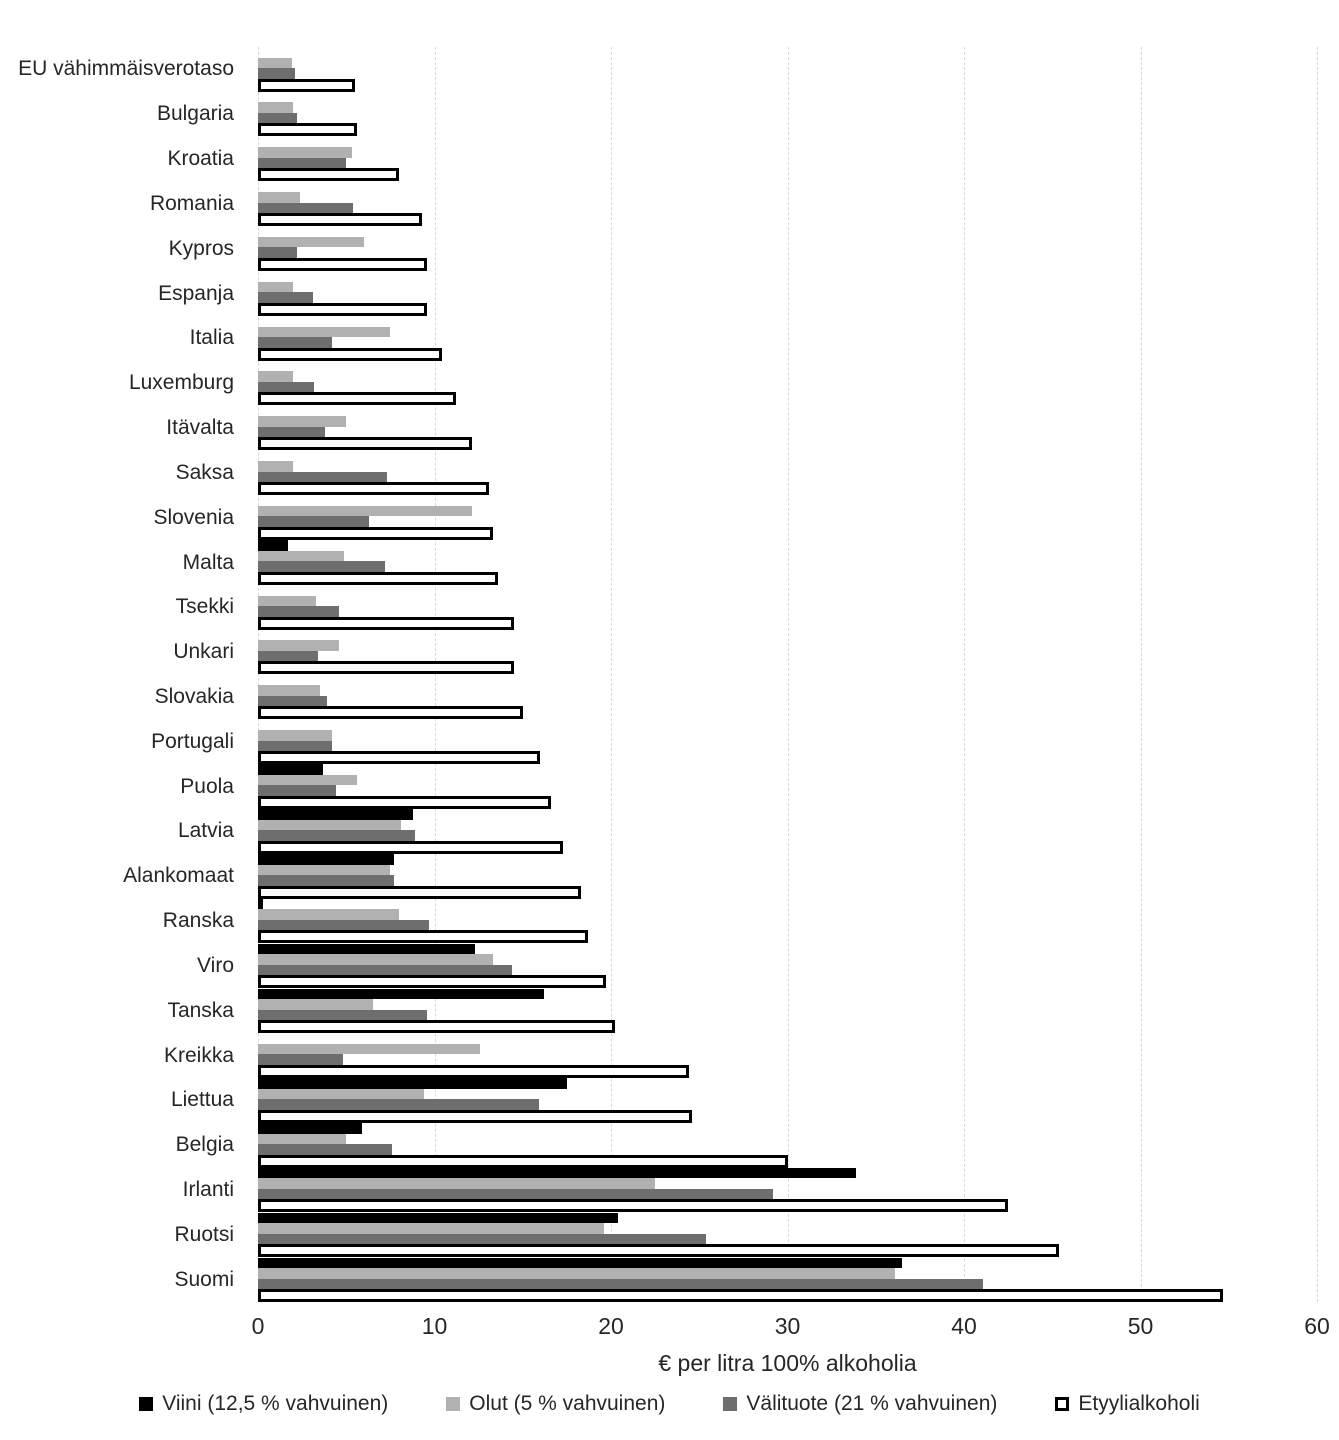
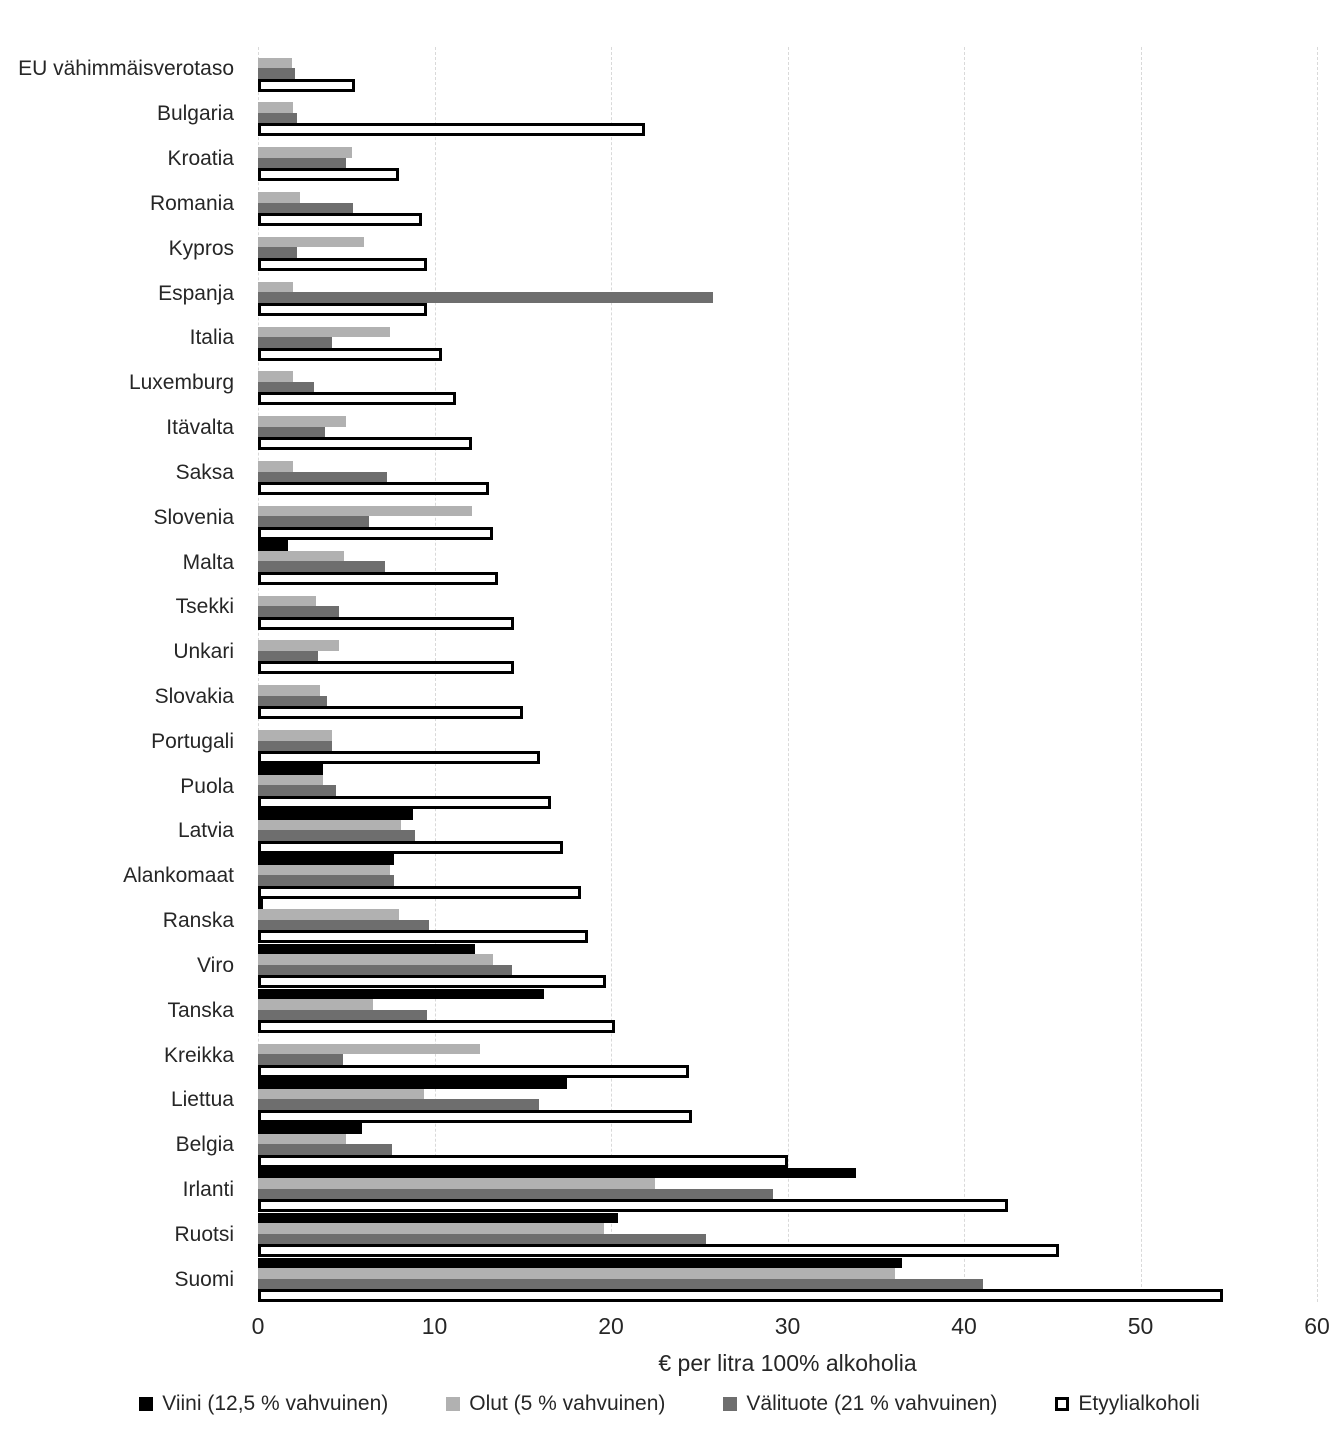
Etyylialkoholi/Bulgaria: 5.6 -> 21.9
Välituote (21 % vahvuinen)/Espanja: 3.1 -> 25.8
Olut (5 % vahvuinen)/Puola: 5.6 -> 3.7
